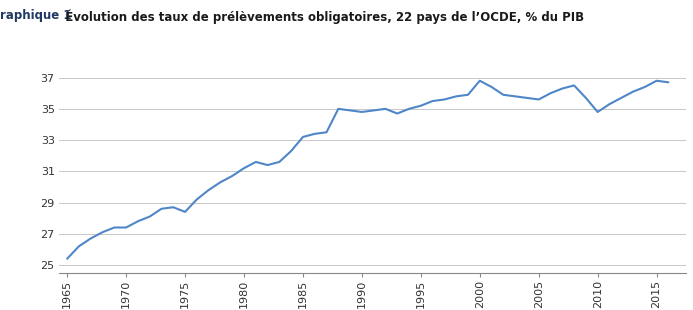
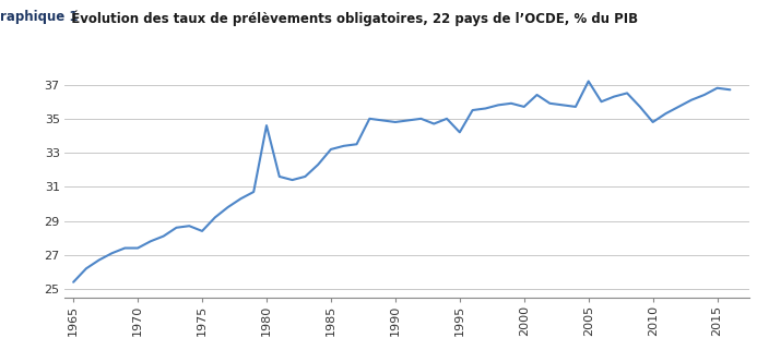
1980: 31.2 -> 34.6
1995: 35.2 -> 34.2
2000: 36.8 -> 35.7
2005: 35.6 -> 37.2
